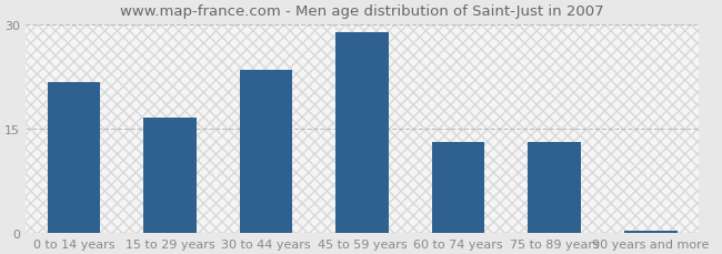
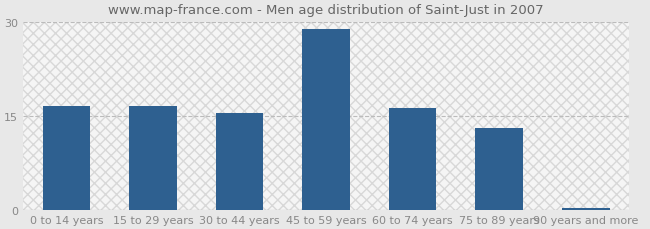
0 to 14 years: 21.6 -> 16.5
30 to 44 years: 23.4 -> 15.4
60 to 74 years: 13.0 -> 16.2
